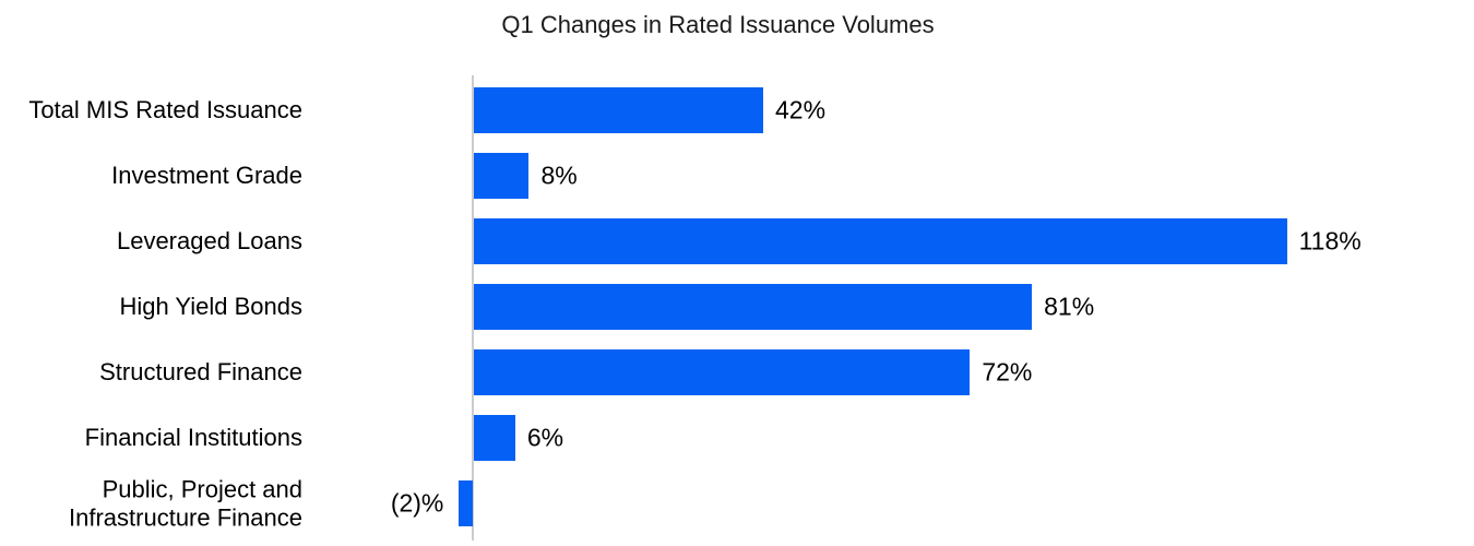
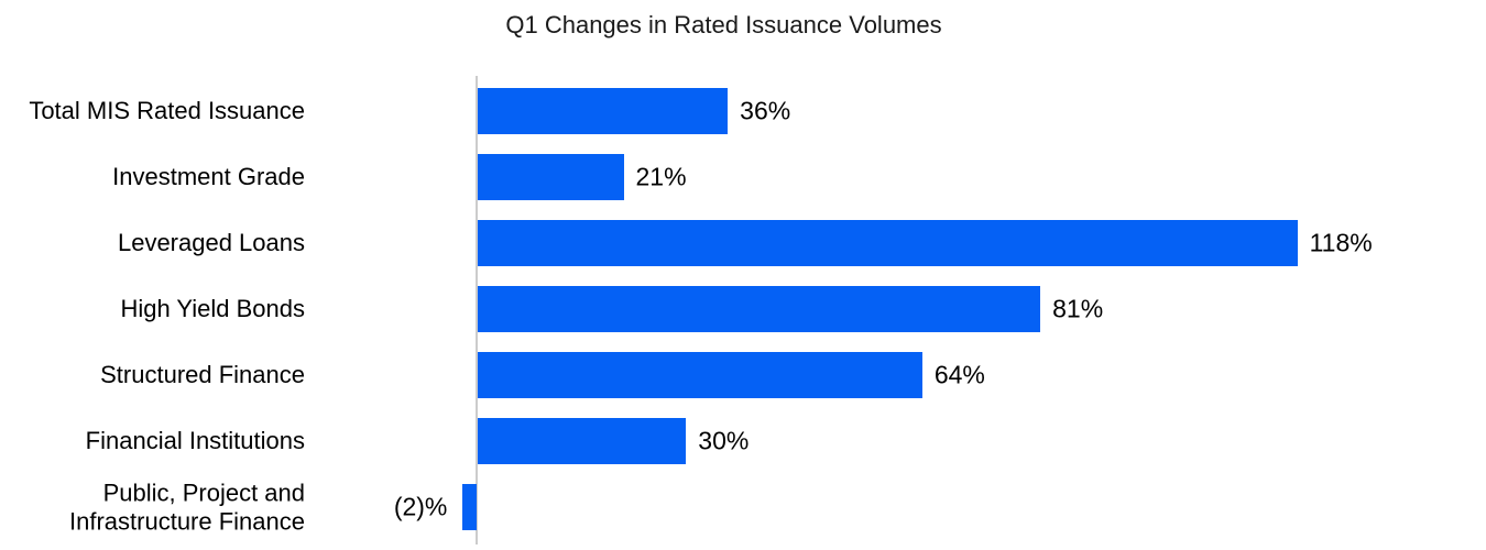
Total MIS Rated Issuance: 42% -> 36%
Investment Grade: 8% -> 21%
Structured Finance: 72% -> 64%
Financial Institutions: 6% -> 30%
